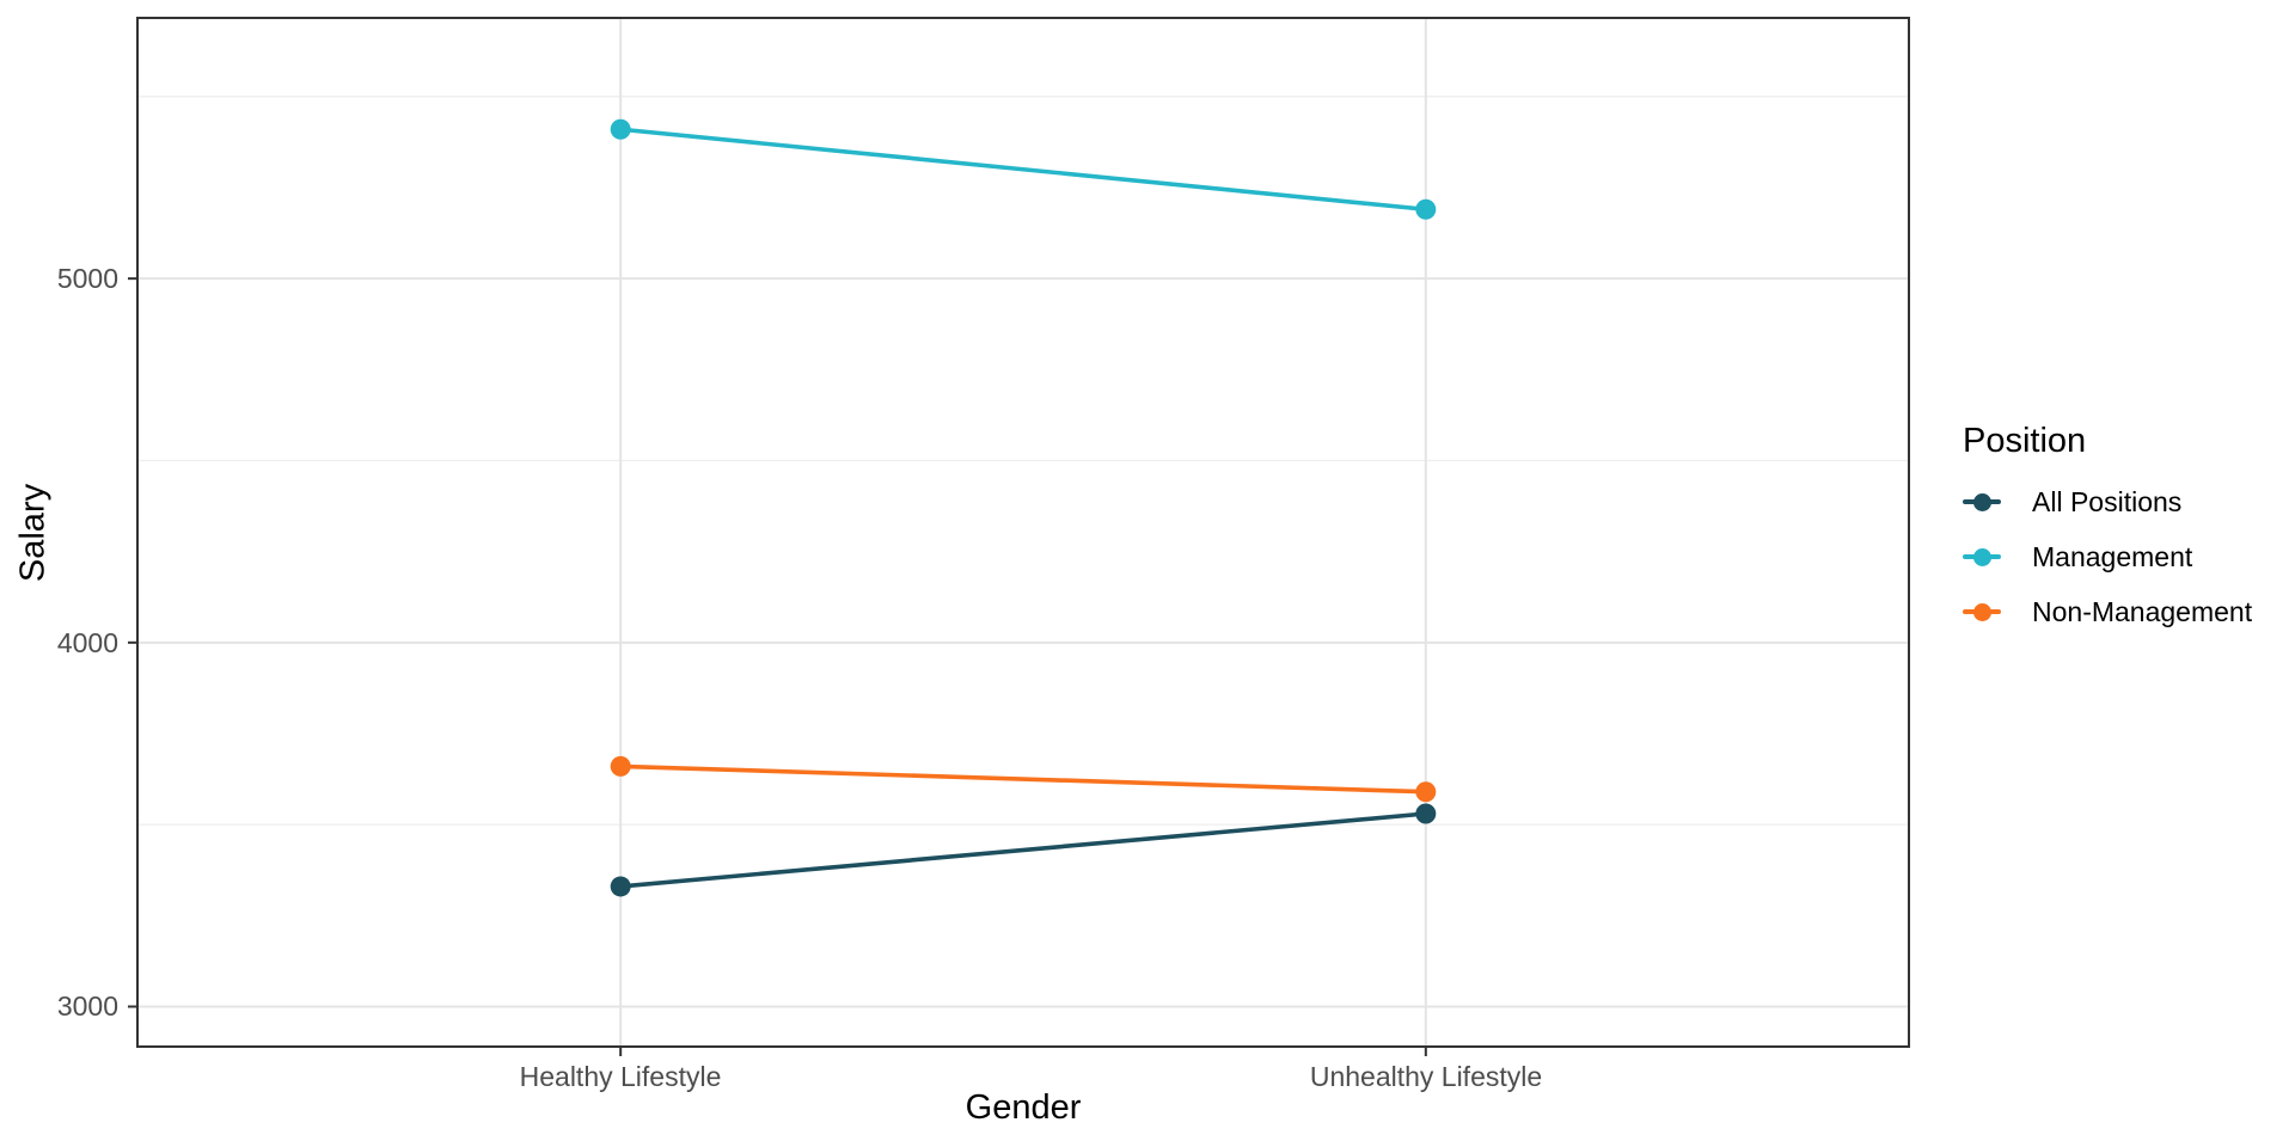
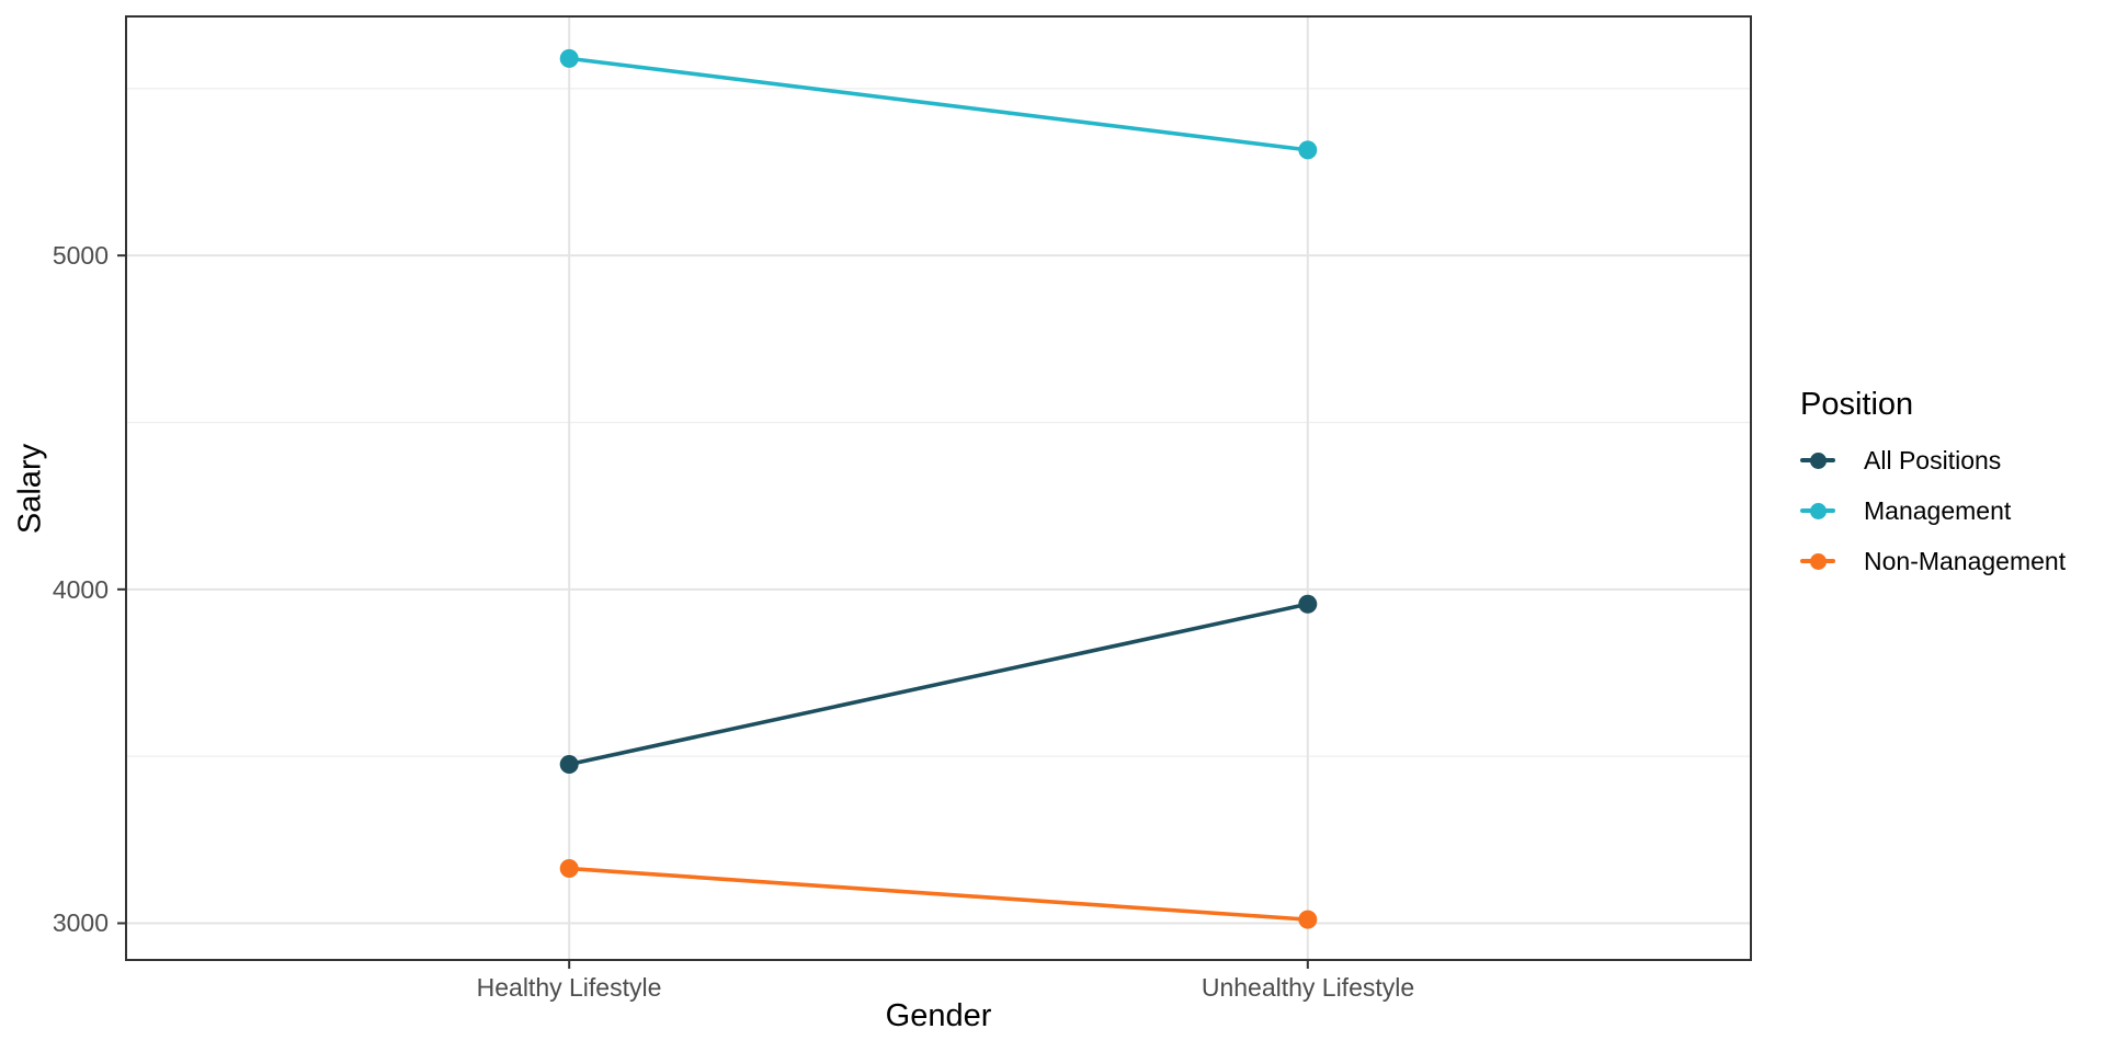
All Positions/Healthy Lifestyle: 3330 -> 3480
Management/Healthy Lifestyle: 5410 -> 5590
Non-Management/Healthy Lifestyle: 3660 -> 3160
All Positions/Unhealthy Lifestyle: 3530 -> 3960
Management/Unhealthy Lifestyle: 5190 -> 5320
Non-Management/Unhealthy Lifestyle: 3590 -> 3010
